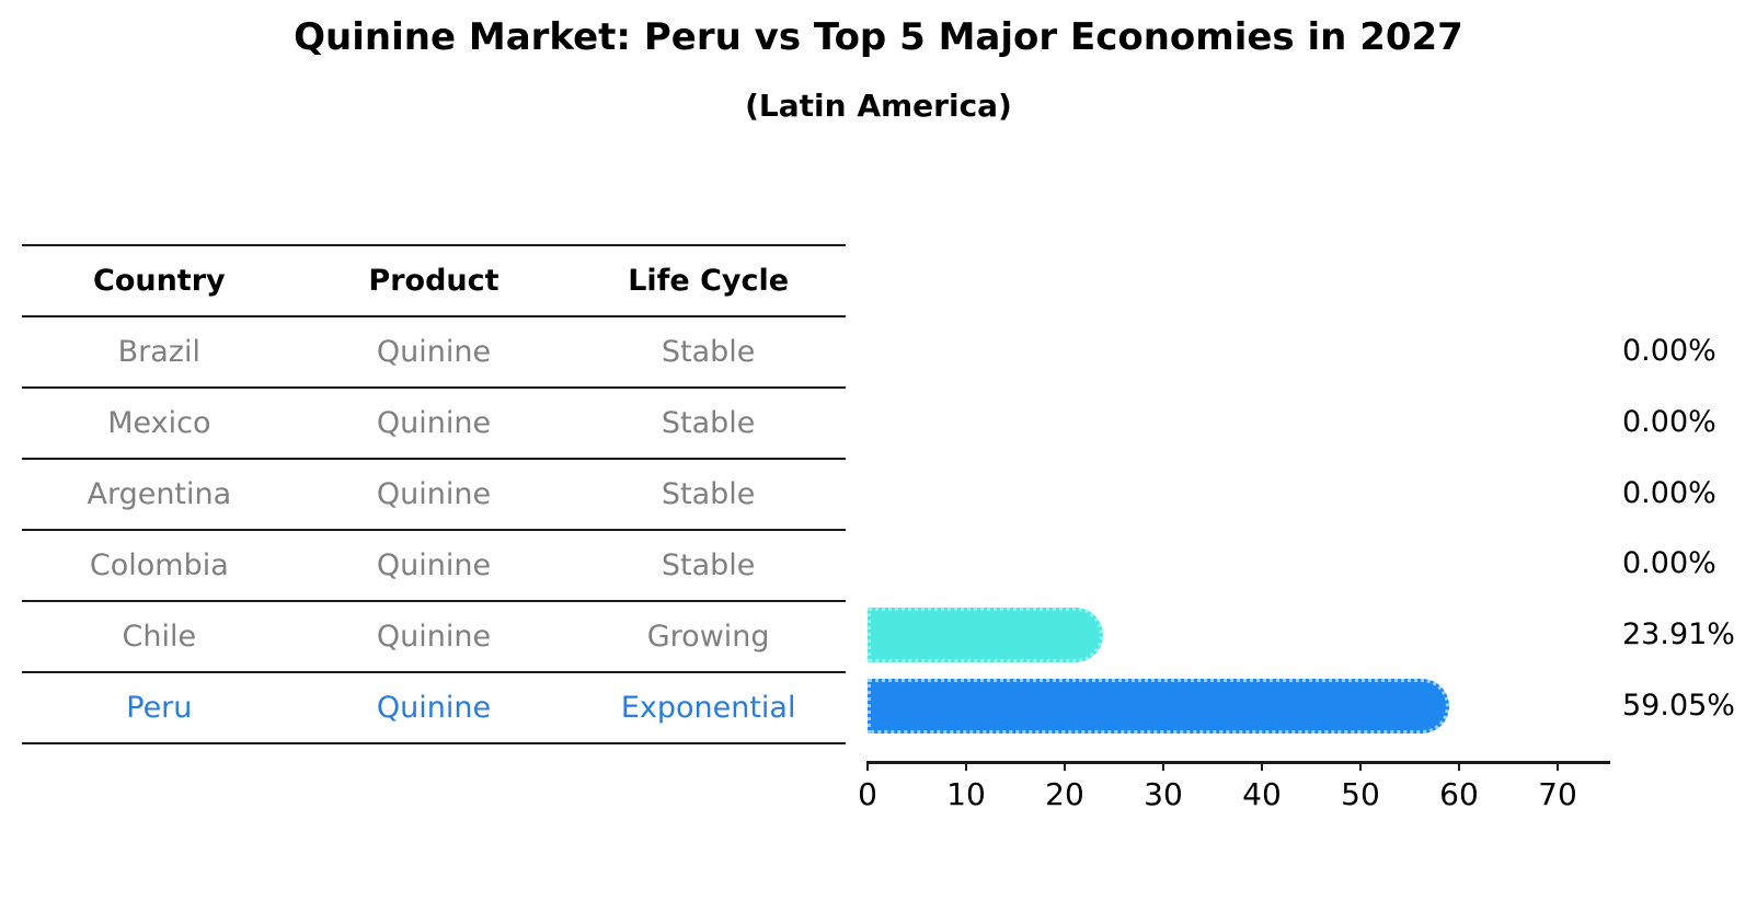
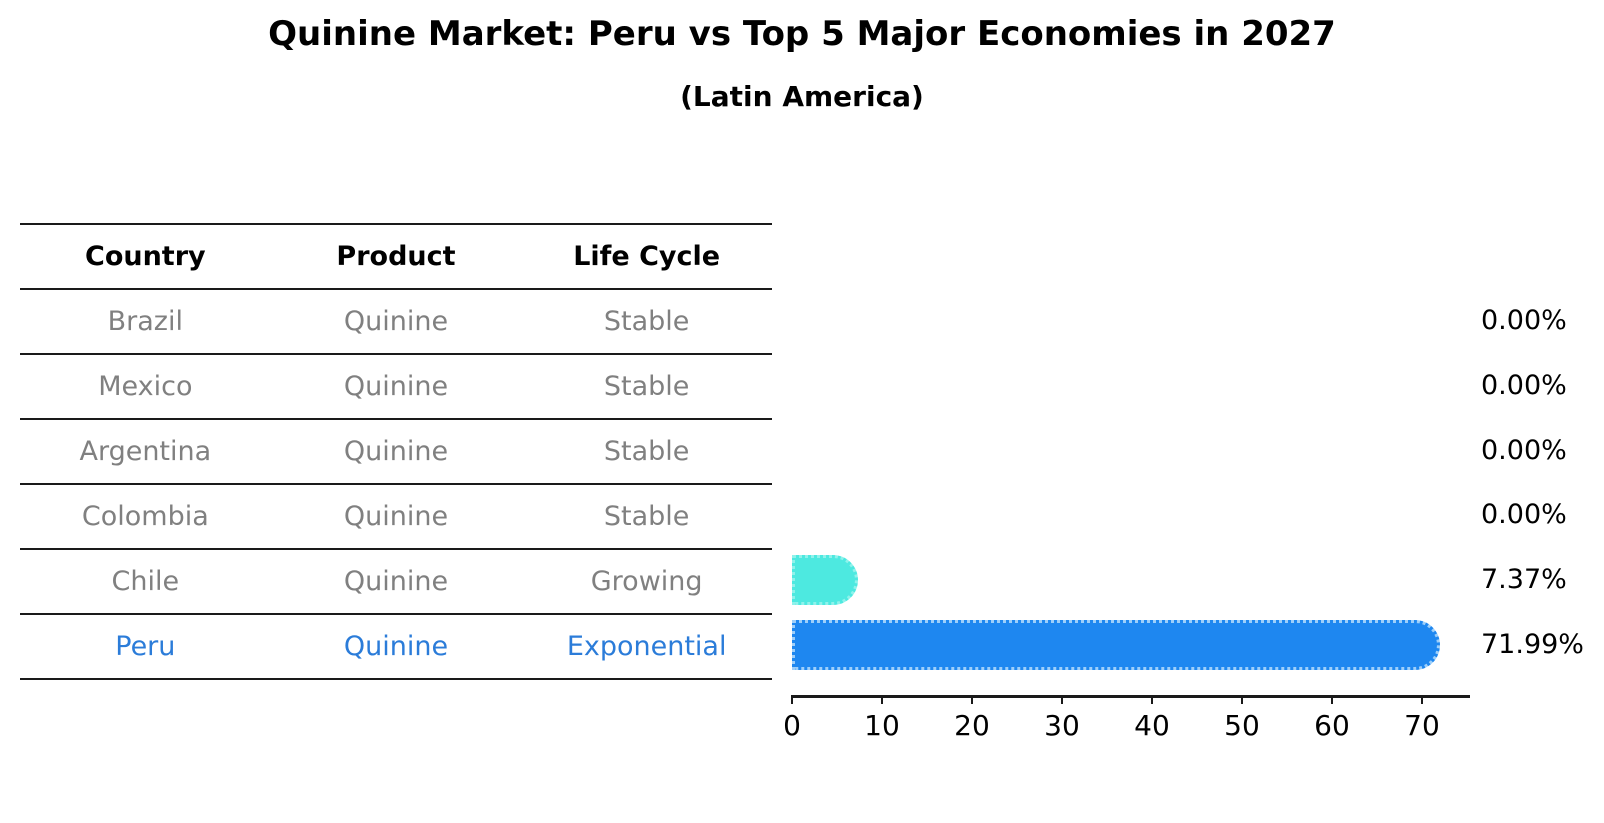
Chile: 23.91% -> 7.37%
Peru: 59.05% -> 71.99%
